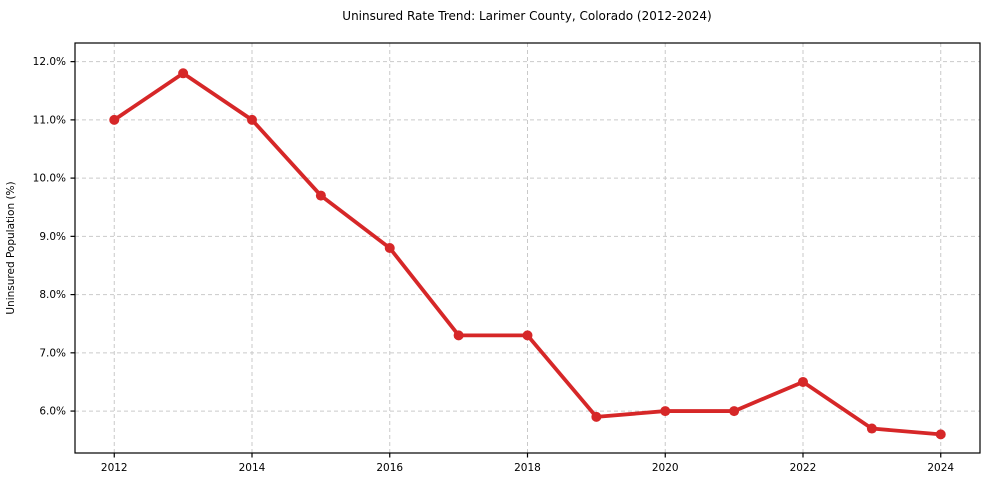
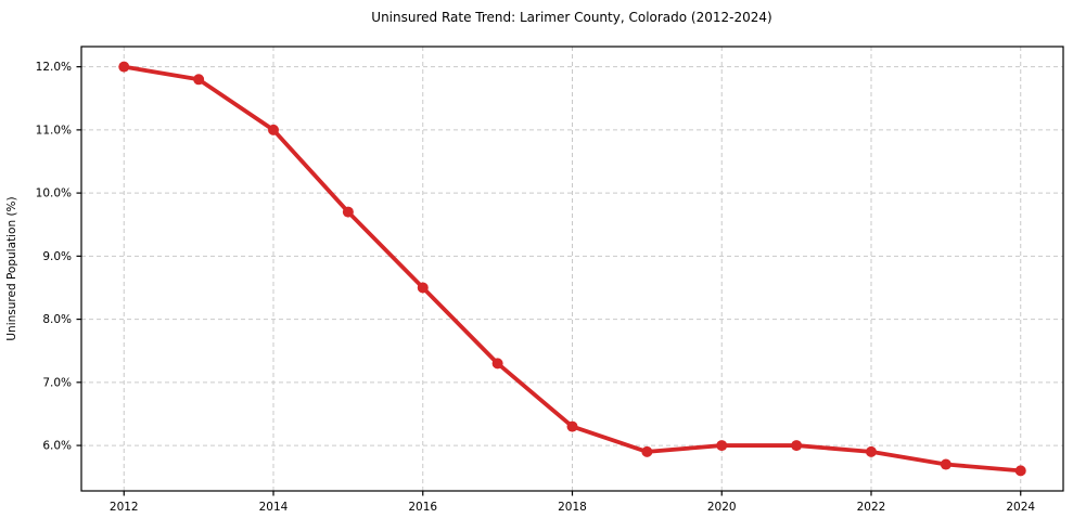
2012: 11.0% -> 12.0%
2016: 8.8% -> 8.5%
2018: 7.3% -> 6.3%
2022: 6.5% -> 5.9%
